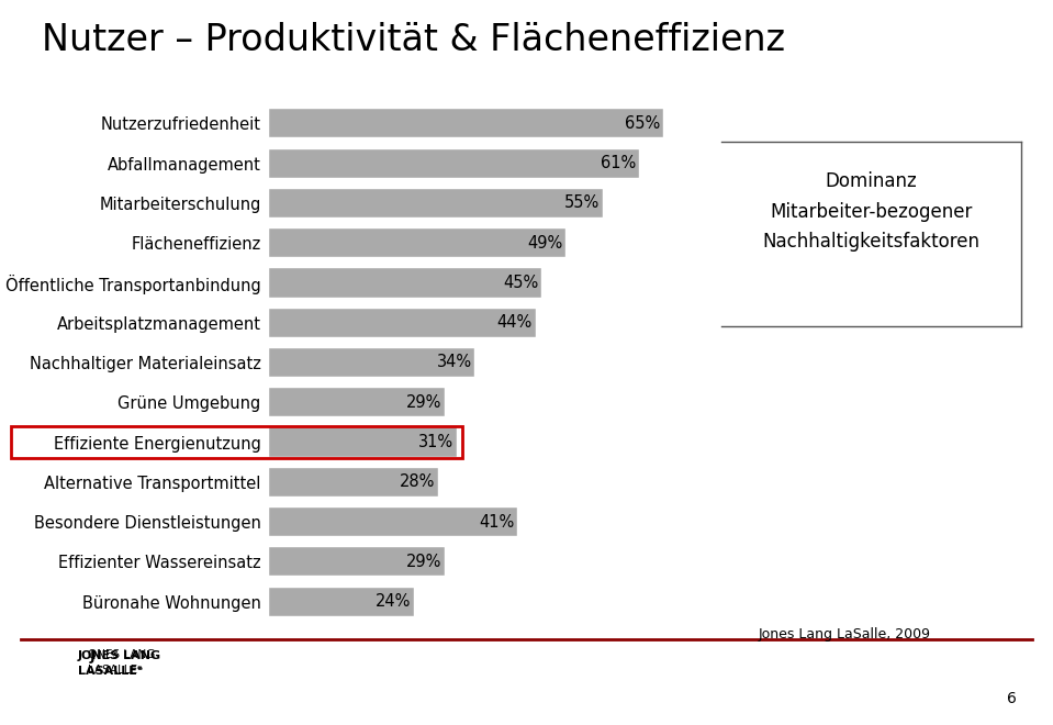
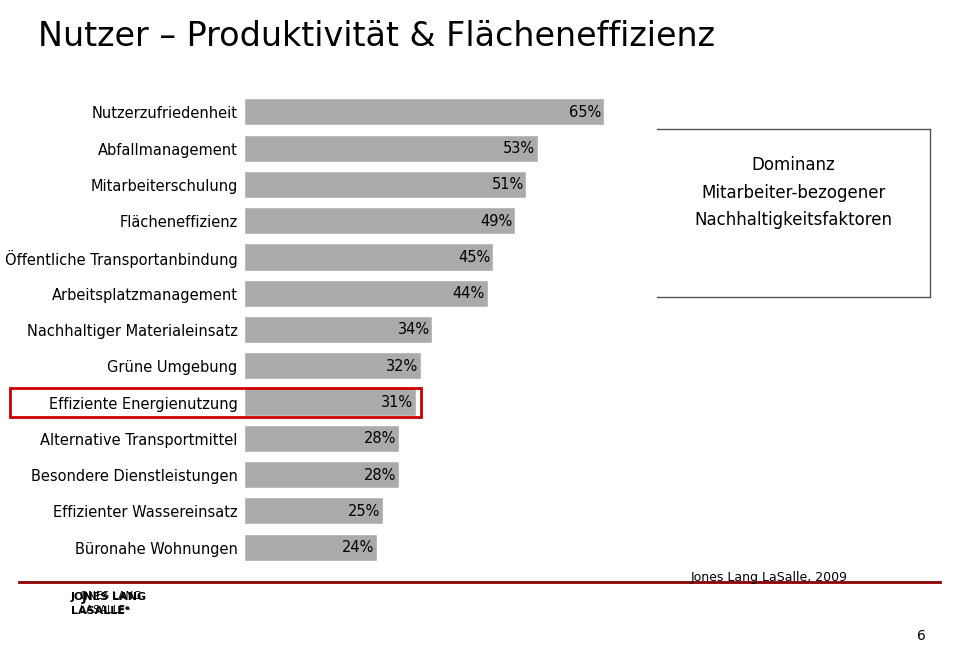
Abfallmanagement: 61% -> 53%
Mitarbeiterschulung: 55% -> 51%
Grüne Umgebung: 29% -> 32%
Besondere Dienstleistungen: 41% -> 28%
Effizienter Wassereinsatz: 29% -> 25%
